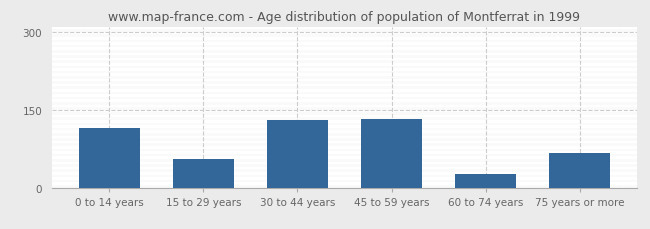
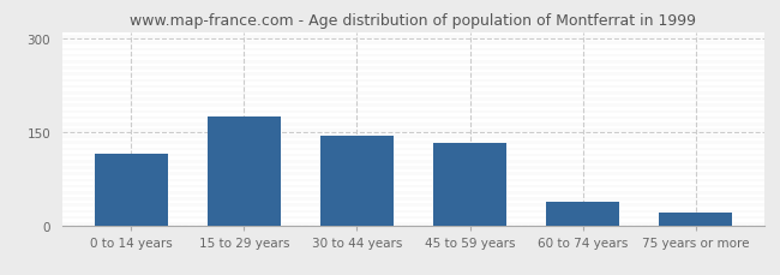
15 to 29 years: 56 -> 175
30 to 44 years: 130 -> 143
60 to 74 years: 26 -> 38
75 years or more: 66 -> 20
